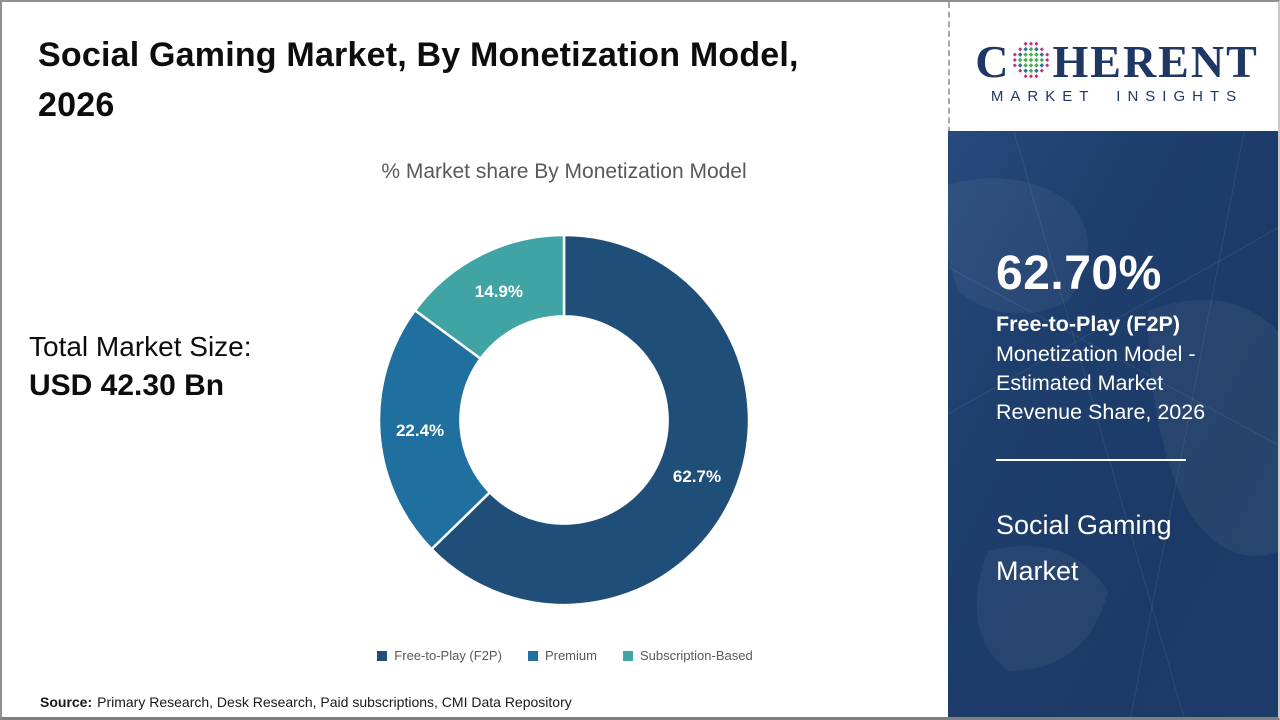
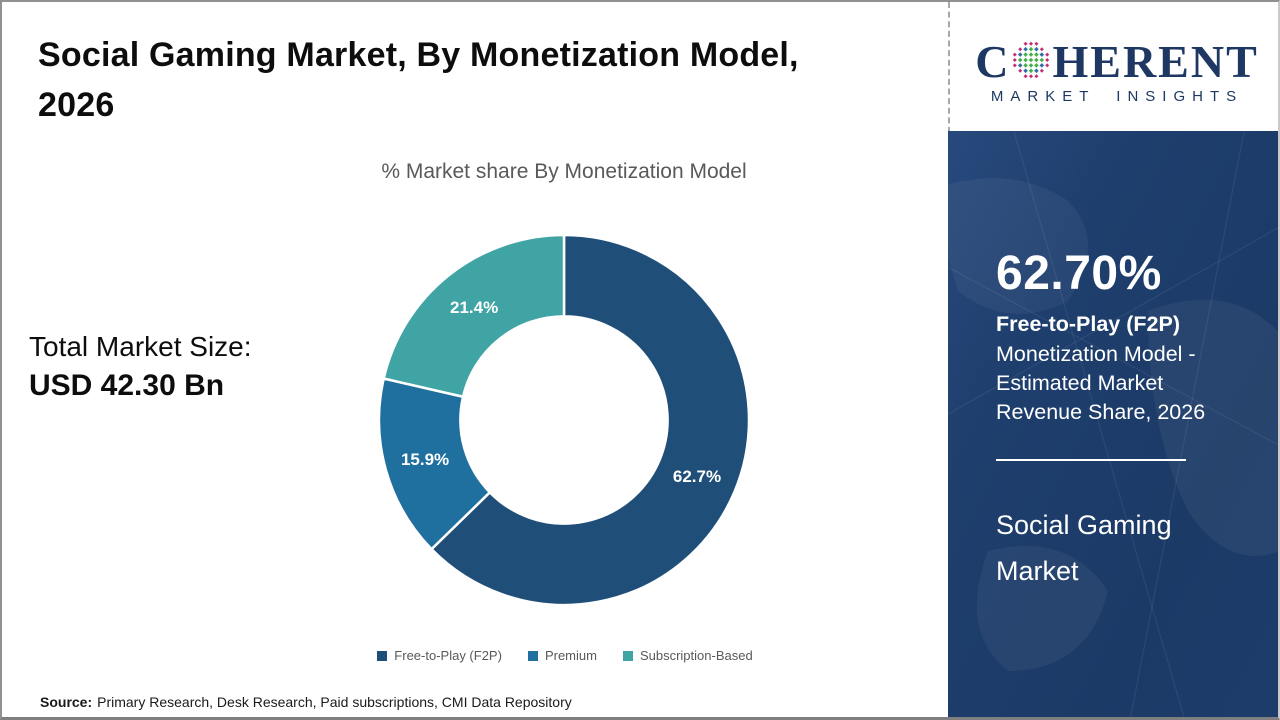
Premium: 22.4% -> 15.9%
Subscription-Based: 14.9% -> 21.4%
